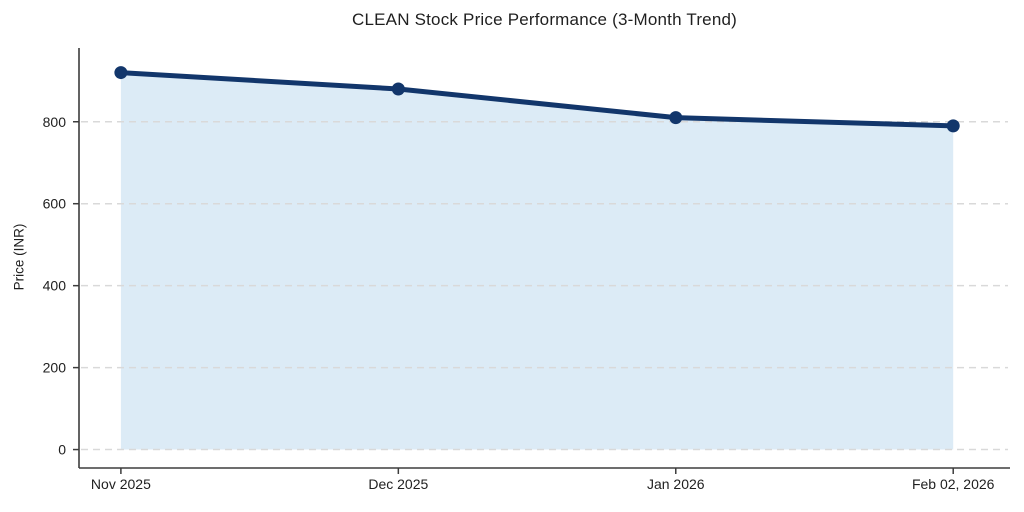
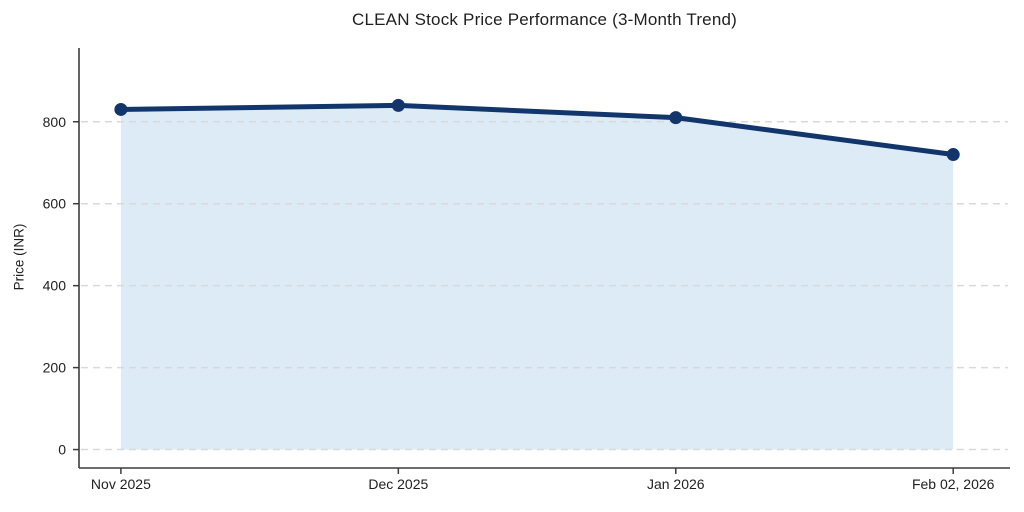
Nov 2025: 920 -> 830
Dec 2025: 880 -> 840
Feb 02, 2026: 790 -> 720
